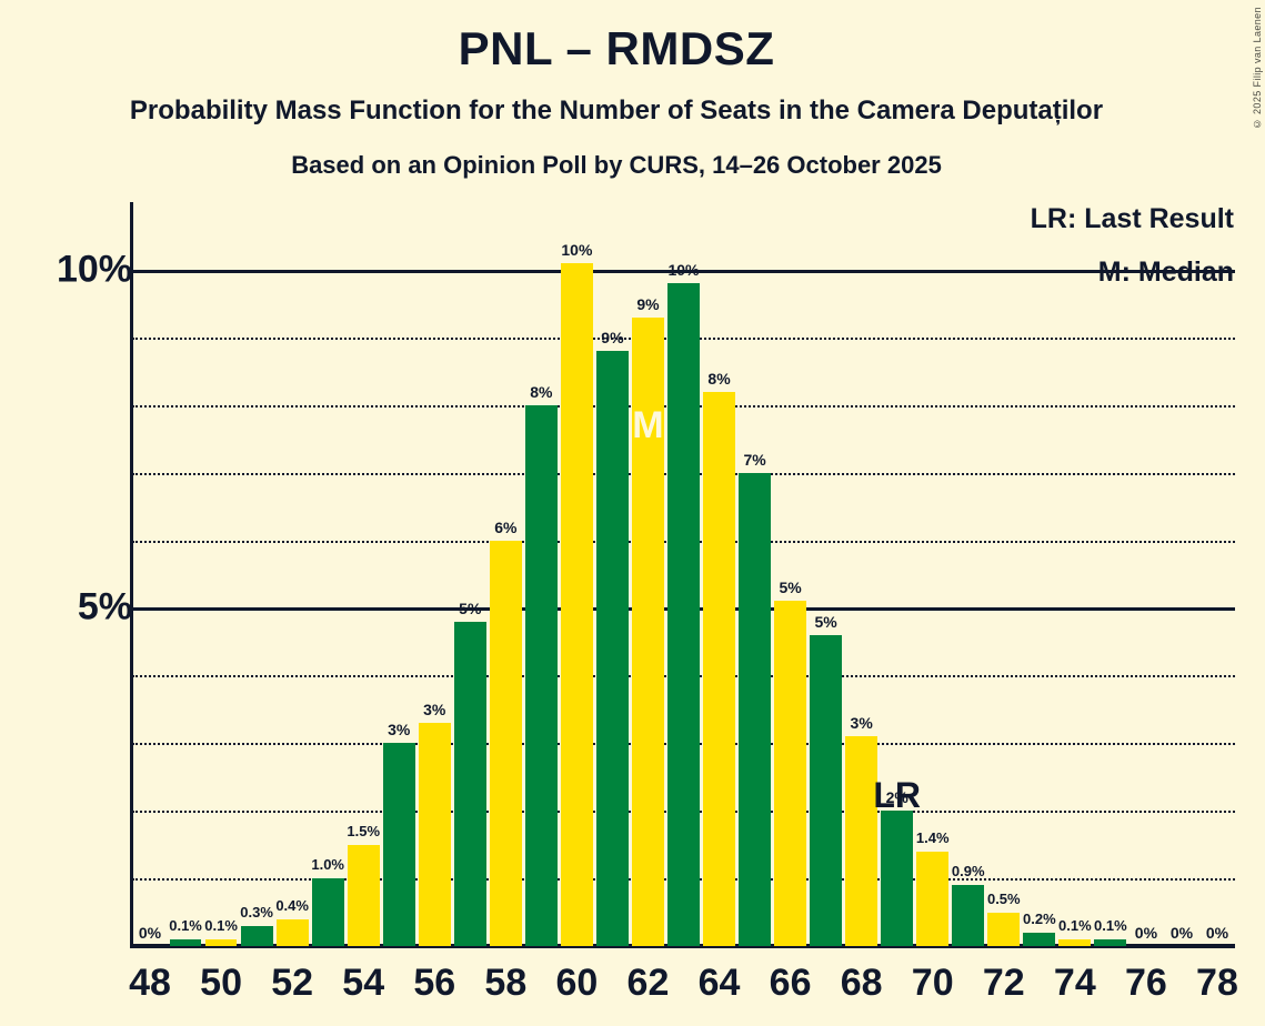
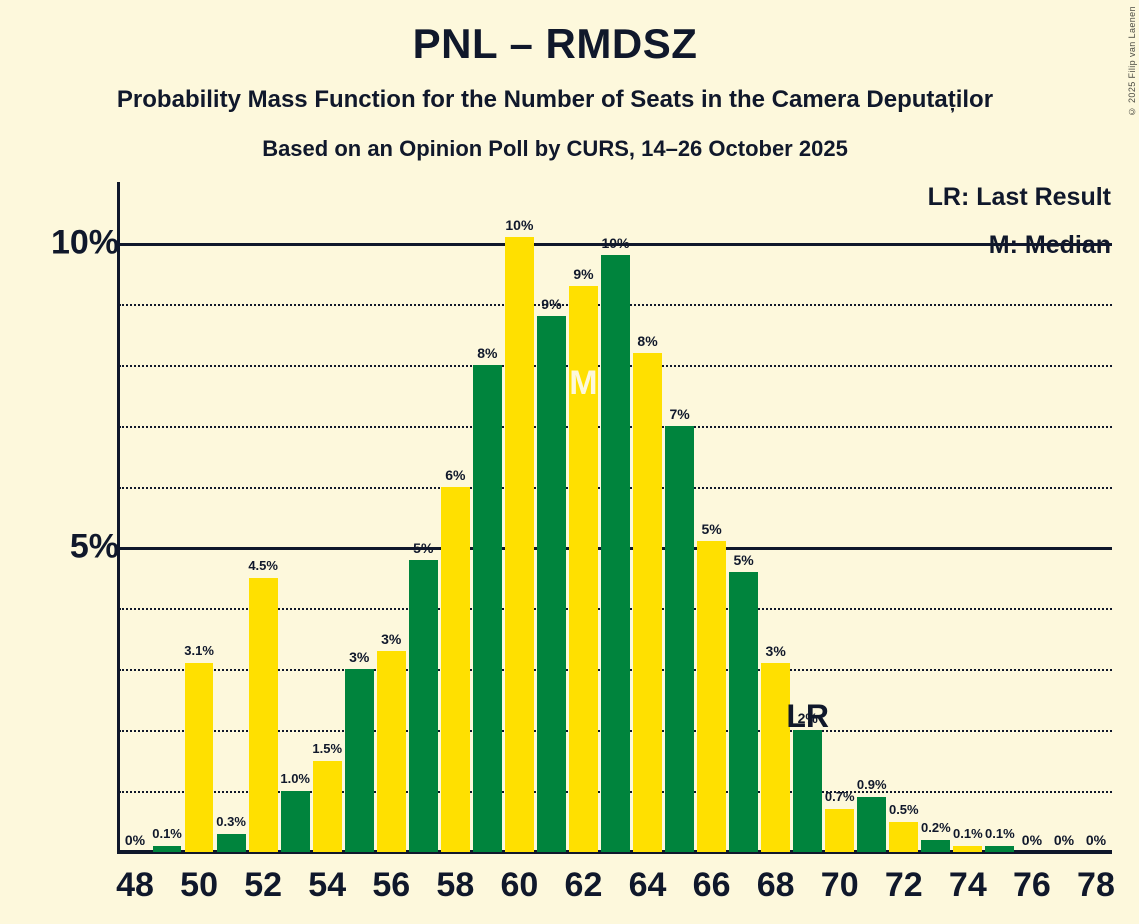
50: 0.1% -> 3.1%
52: 0.4% -> 4.5%
70: 1.4% -> 0.7%
